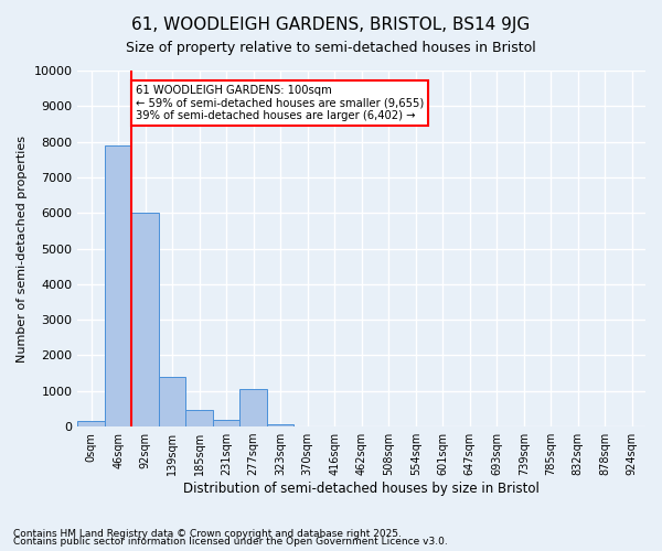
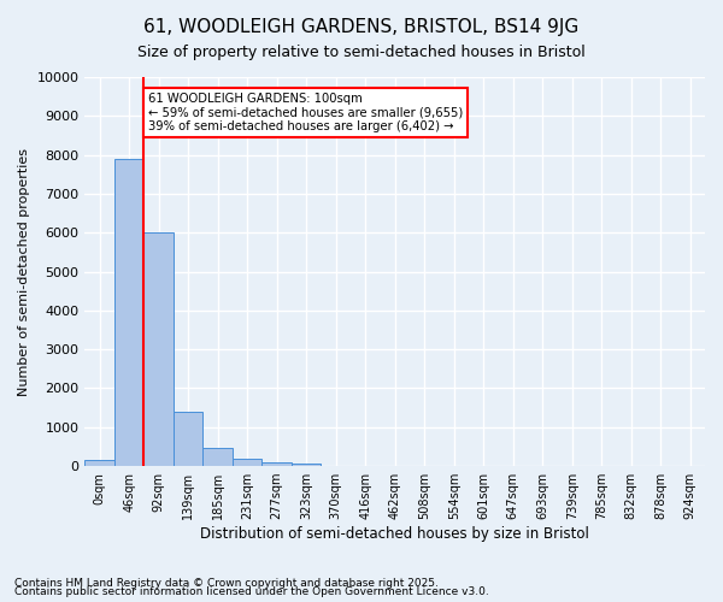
277sqm: 1050 -> 100
